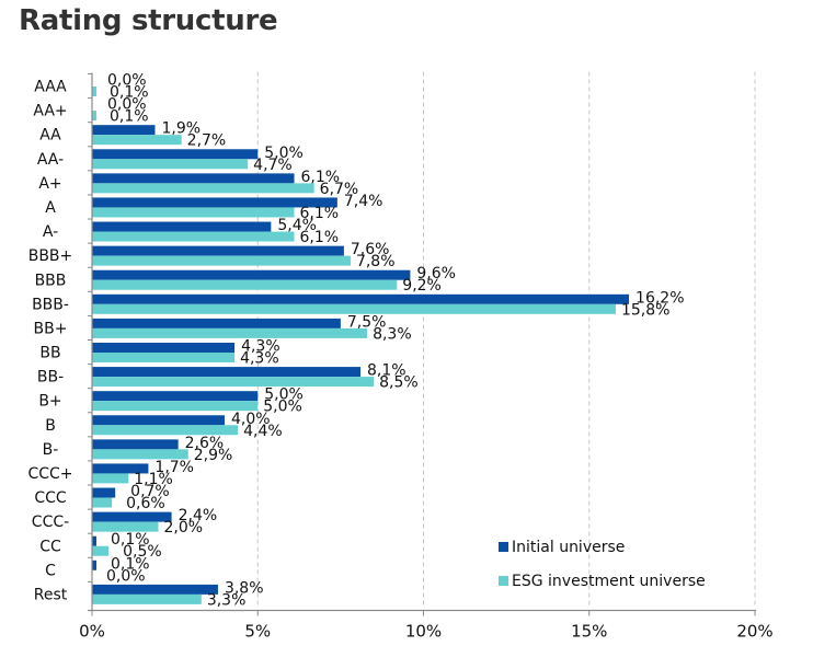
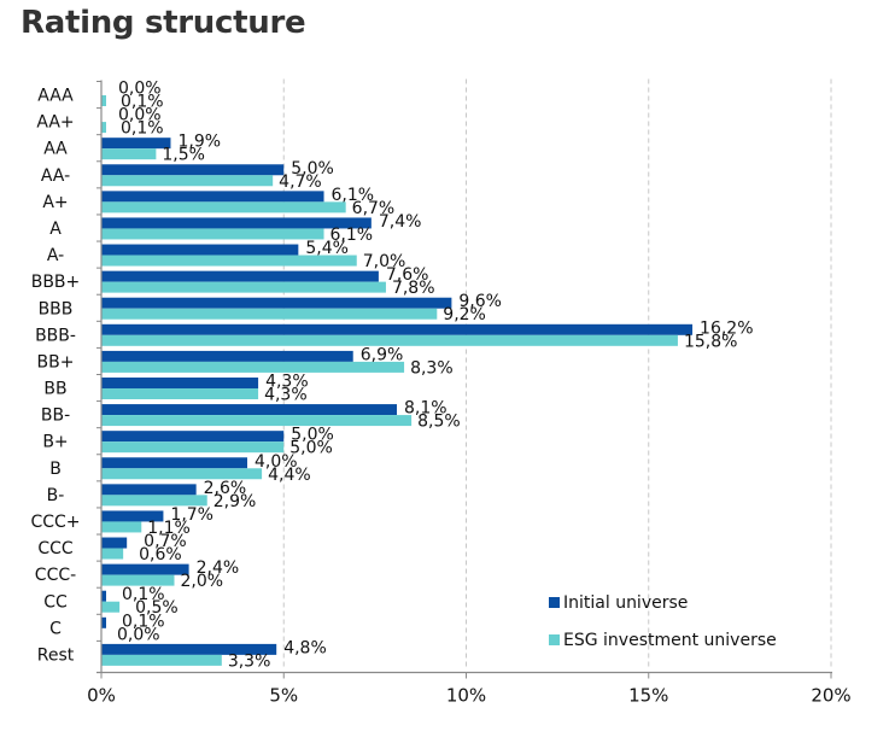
ESG investment universe/AA: 2,7% -> 1,5%
ESG investment universe/A-: 6,1% -> 7,0%
Initial universe/BB+: 7,5% -> 6,9%
Initial universe/Rest: 3,8% -> 4,8%
